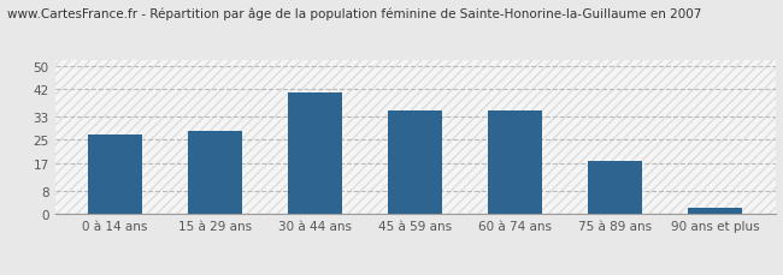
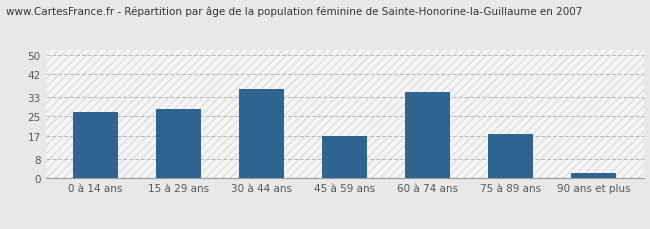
30 à 44 ans: 41 -> 36
45 à 59 ans: 35 -> 17
